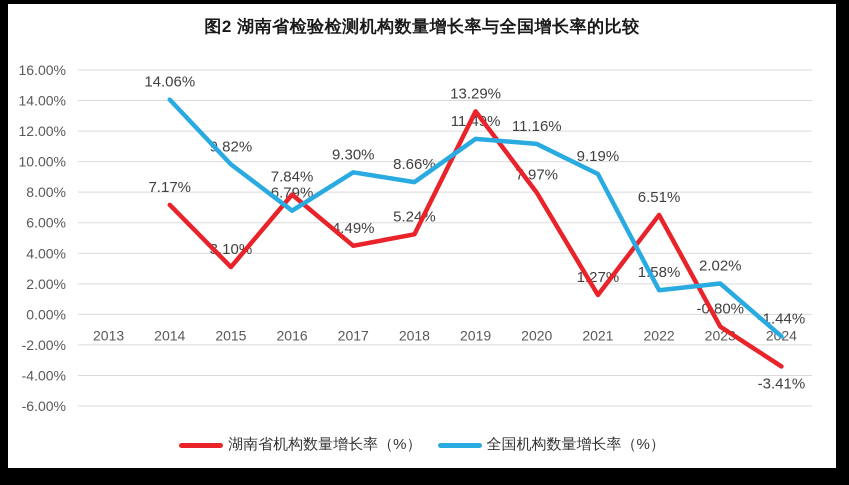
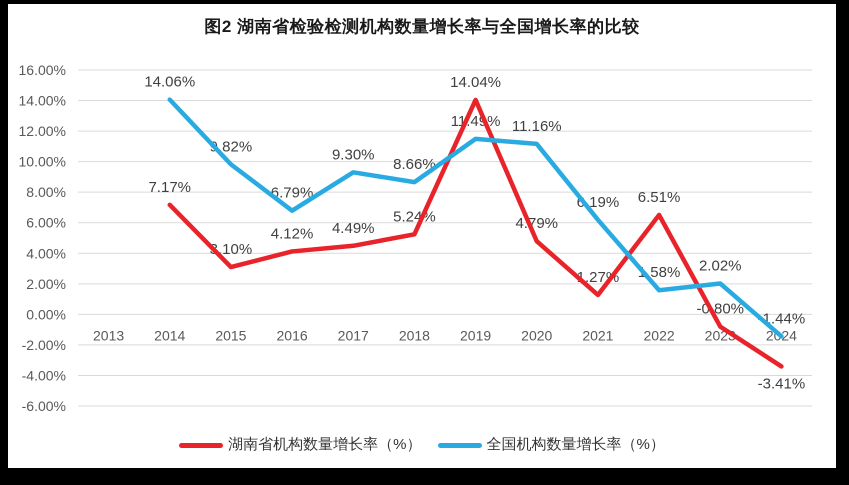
湖南省机构数量增长率（%）/2016: 7.84% -> 4.12%
湖南省机构数量增长率（%）/2019: 13.29% -> 14.04%
湖南省机构数量增长率（%）/2020: 7.97% -> 4.79%
全国机构数量增长率（%）/2021: 9.19% -> 6.19%
